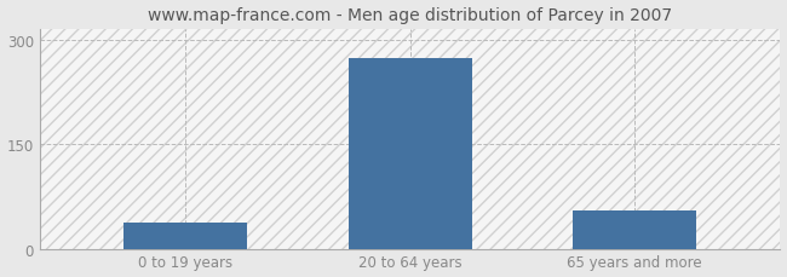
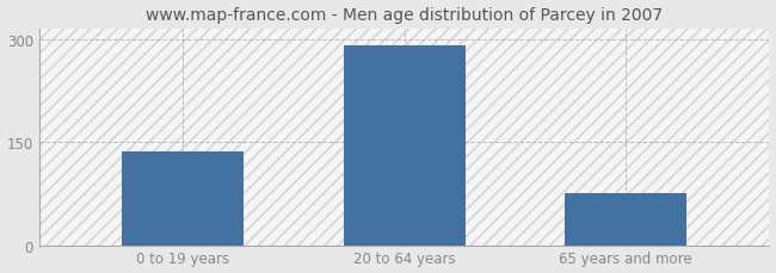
0 to 19 years: 38 -> 136
20 to 64 years: 274 -> 291
65 years and more: 54 -> 75
